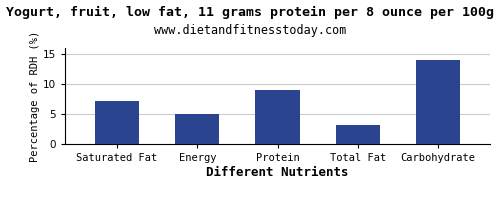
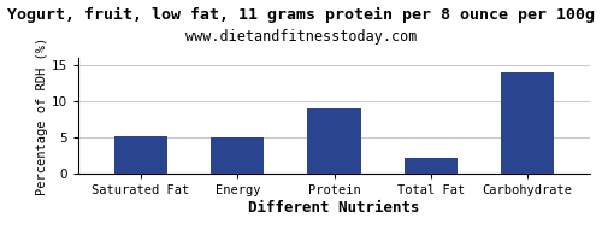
Saturated Fat: 7.2 -> 5.1
Total Fat: 3.2 -> 2.2
